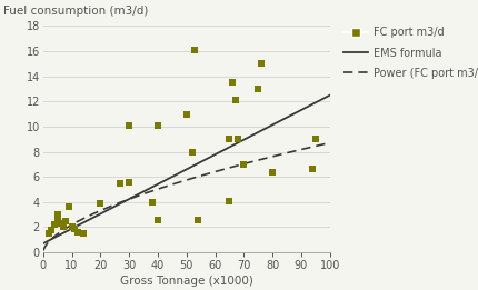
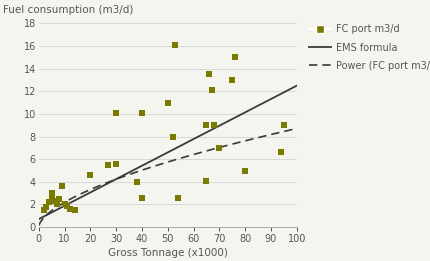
FC port m3/d/20: 3.9 -> 4.6
FC port m3/d/80: 6.4 -> 5.0
